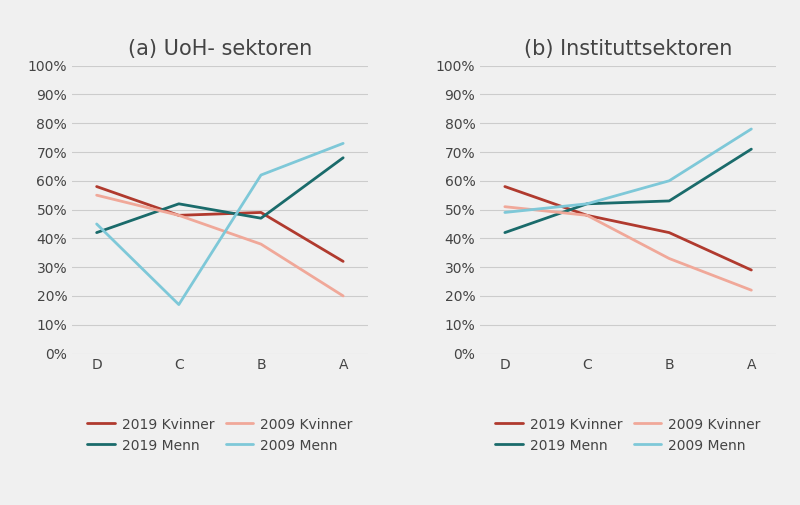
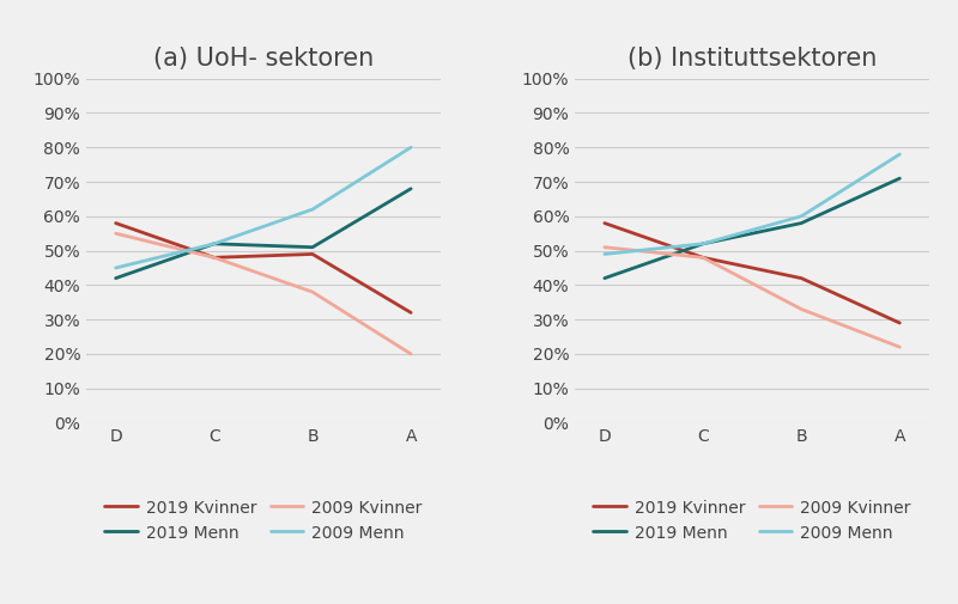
(a) UoH- sektoren/2009 Menn/C: 17% -> 52%
(a) UoH- sektoren/2019 Menn/B: 47% -> 51%
(a) UoH- sektoren/2009 Menn/A: 73% -> 80%
(b) Instituttsektoren/2019 Menn/B: 53% -> 58%
